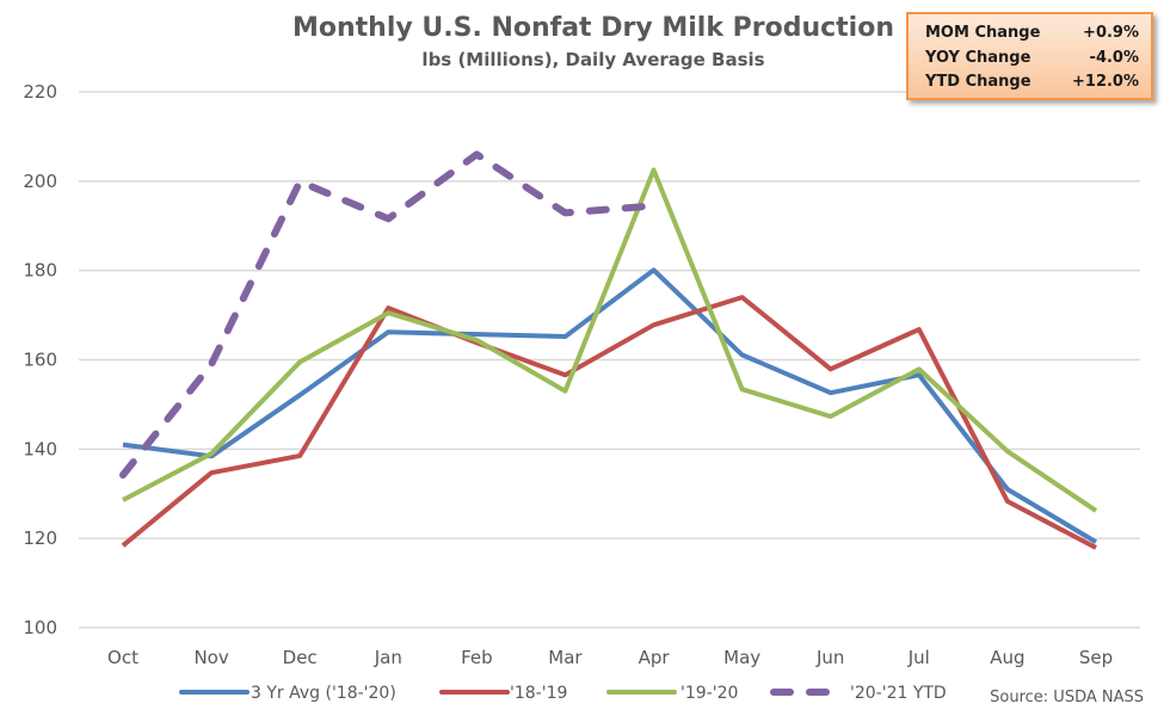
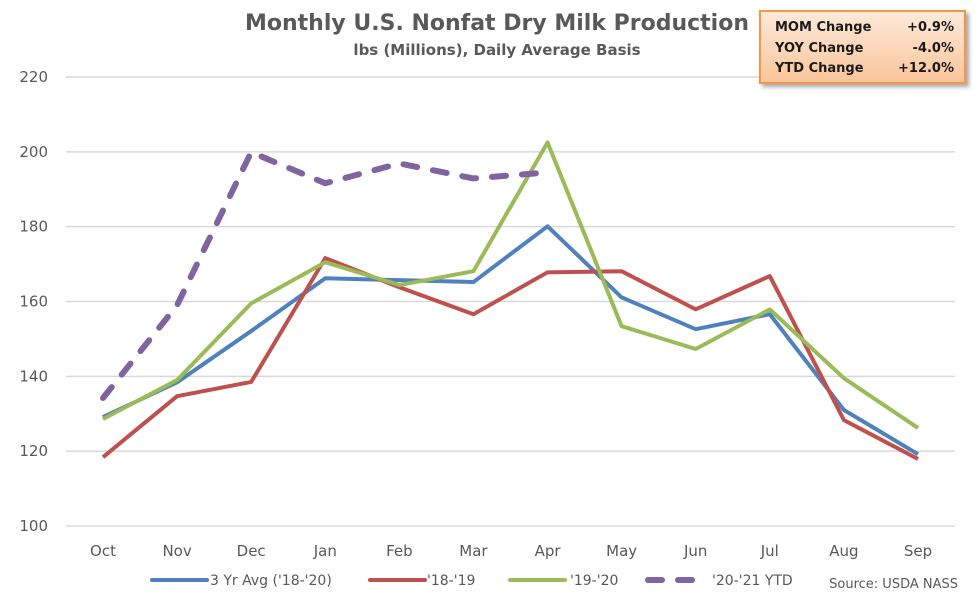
3 Yr Avg ('18-'20)/Oct: 141 -> 129
'20-'21 YTD/Feb: 206 -> 197
'19-'20/Mar: 153 -> 168
'18-'19/May: 174 -> 168
